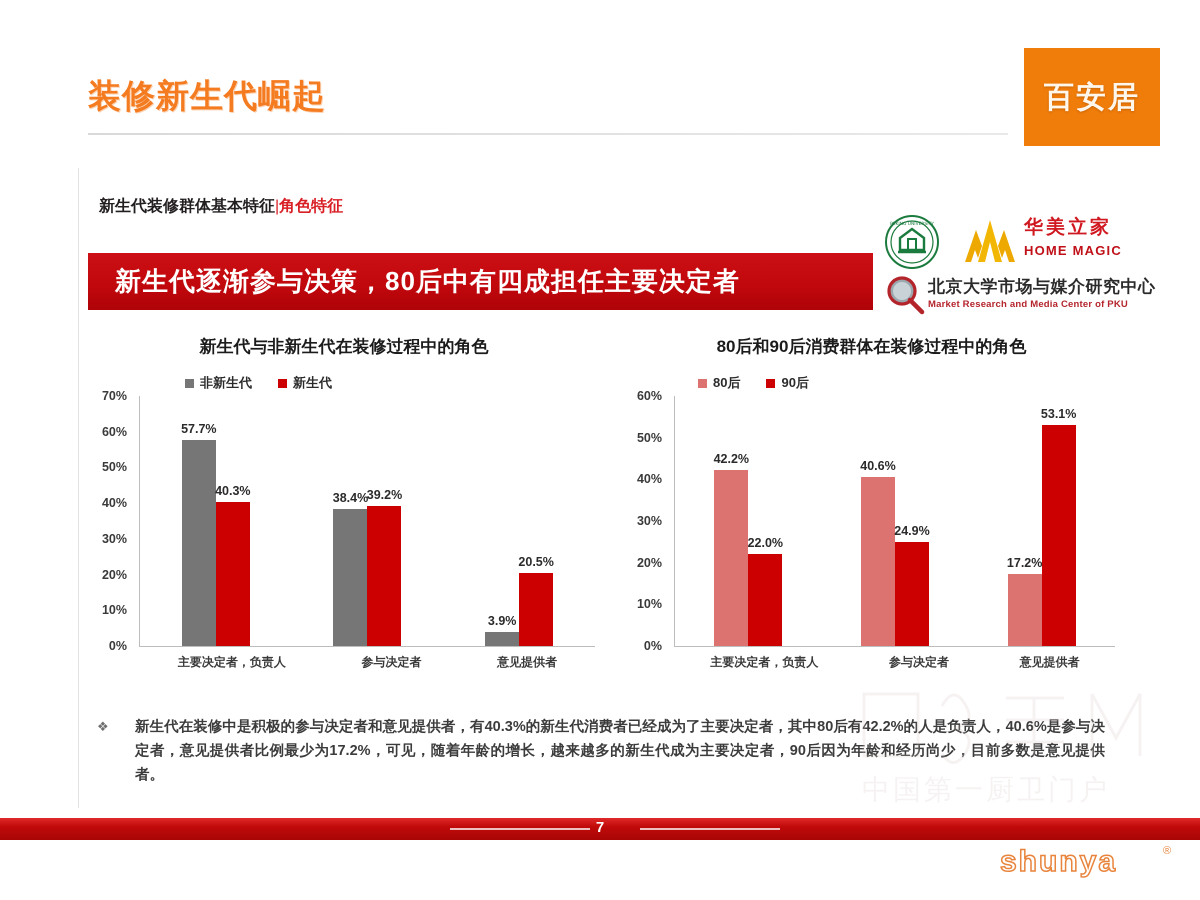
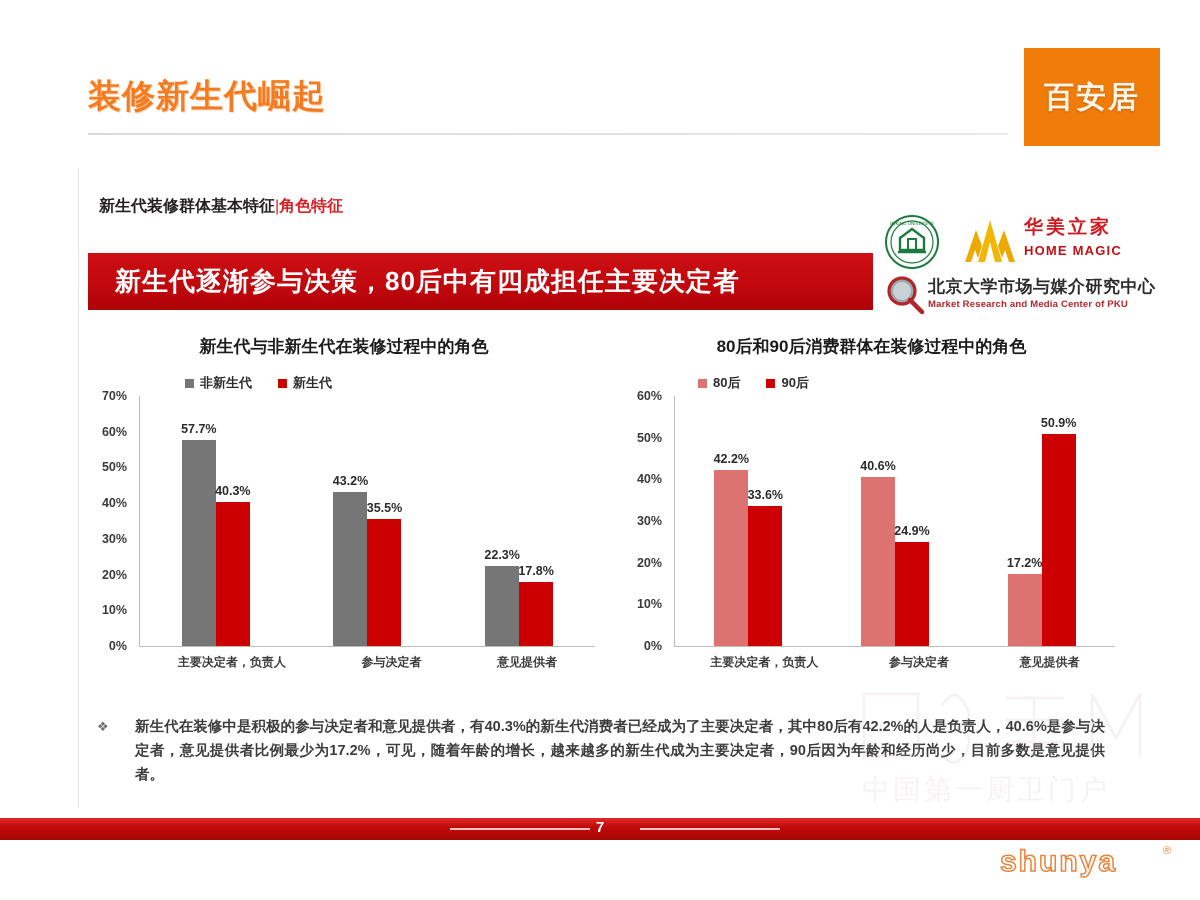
新生代与非新生代在装修过程中的角色/非新生代/参与决定者: 38.4% -> 43.2%
新生代与非新生代在装修过程中的角色/新生代/参与决定者: 39.2% -> 35.5%
新生代与非新生代在装修过程中的角色/非新生代/意见提供者: 3.9% -> 22.3%
新生代与非新生代在装修过程中的角色/新生代/意见提供者: 20.5% -> 17.8%
80后和90后消费群体在装修过程中的角色/90后/主要决定者，负责人: 22.0% -> 33.6%
80后和90后消费群体在装修过程中的角色/90后/意见提供者: 53.1% -> 50.9%
